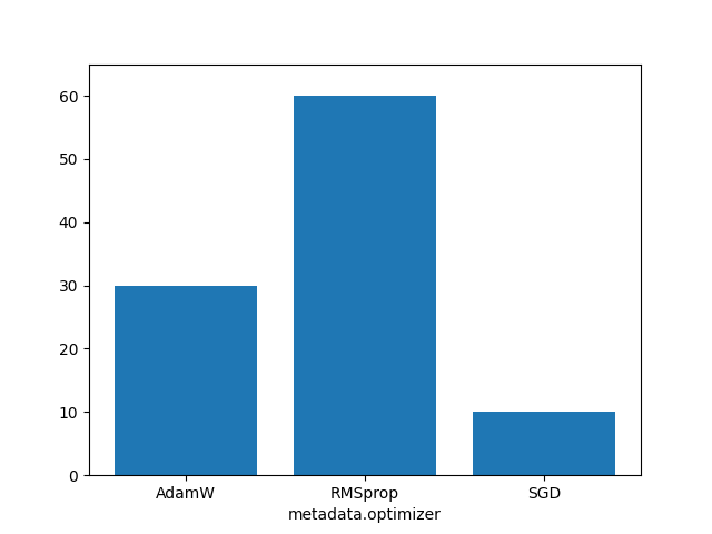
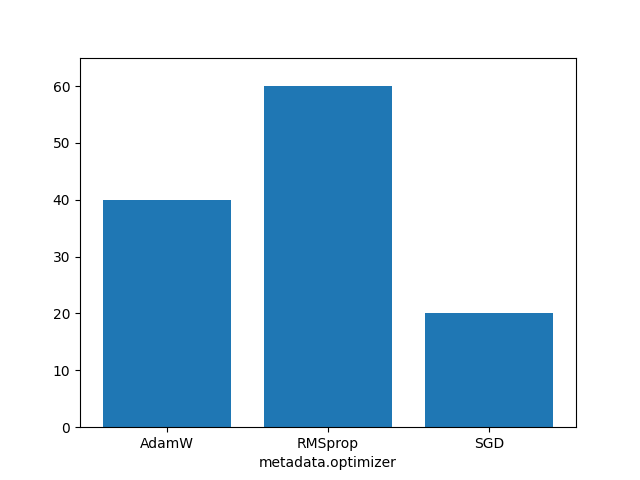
AdamW: 30 -> 40
SGD: 10 -> 20
